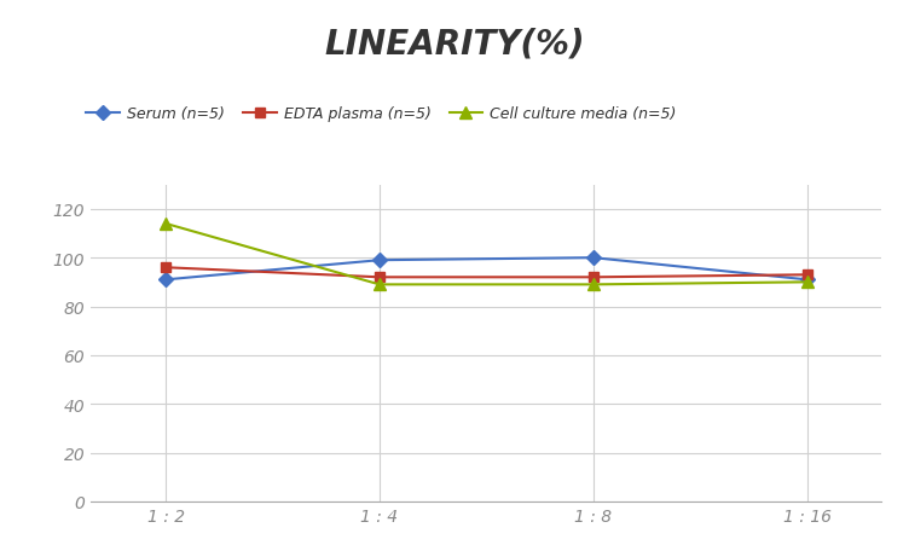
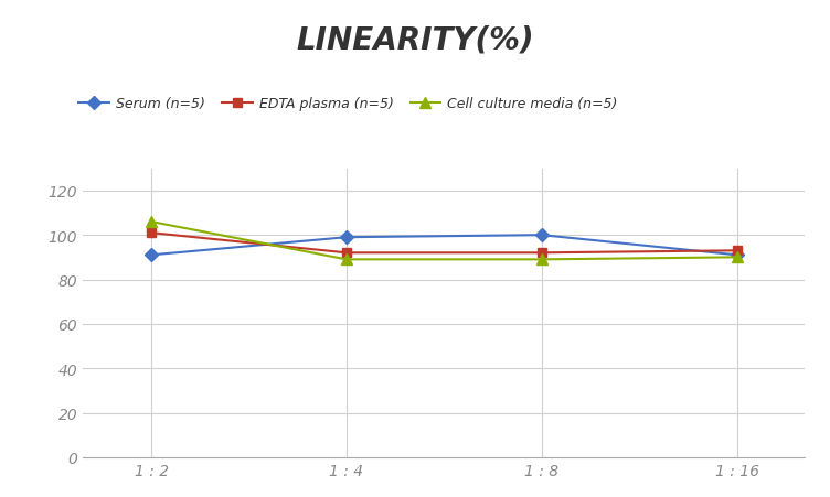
EDTA plasma (n=5)/1 : 2: 96 -> 101
Cell culture media (n=5)/1 : 2: 114 -> 106
